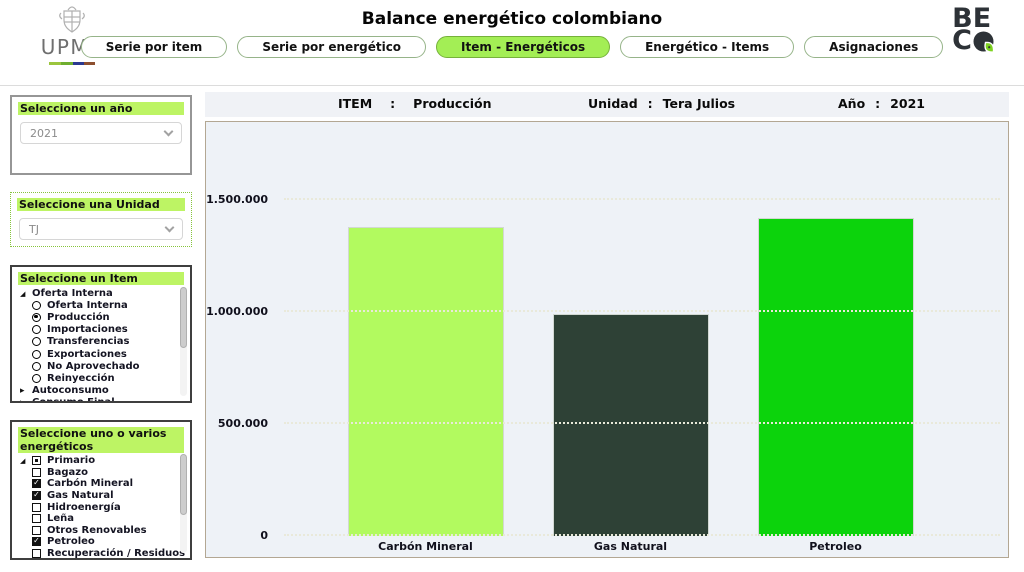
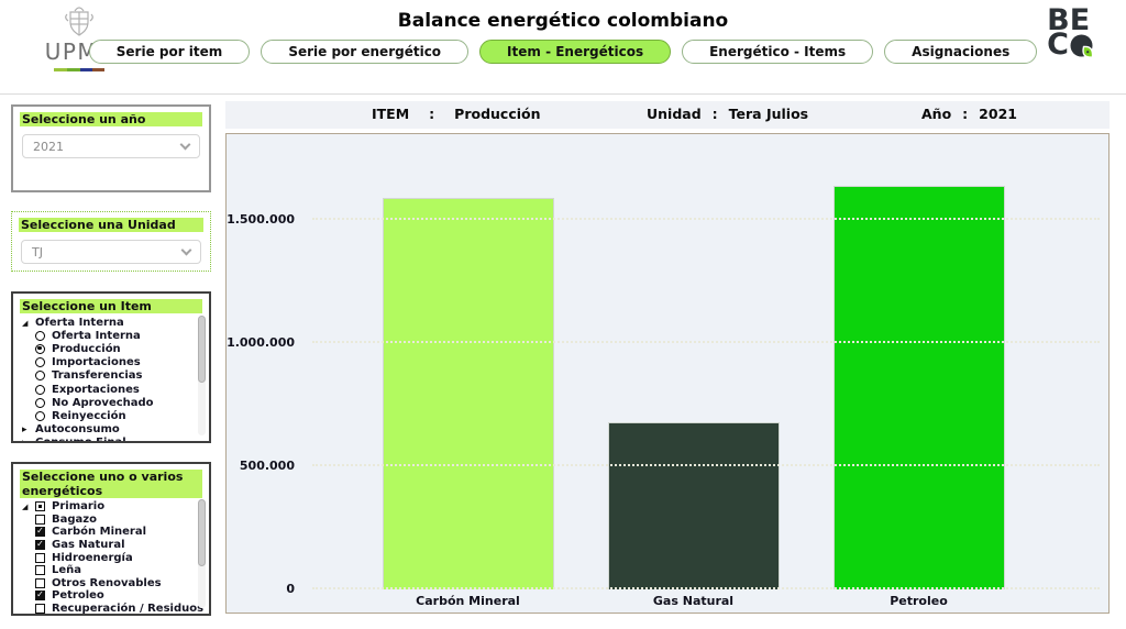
Carbón Mineral: 1380000 -> 1590000
Gas Natural: 990000 -> 680000
Petroleo: 1420000 -> 1640000
